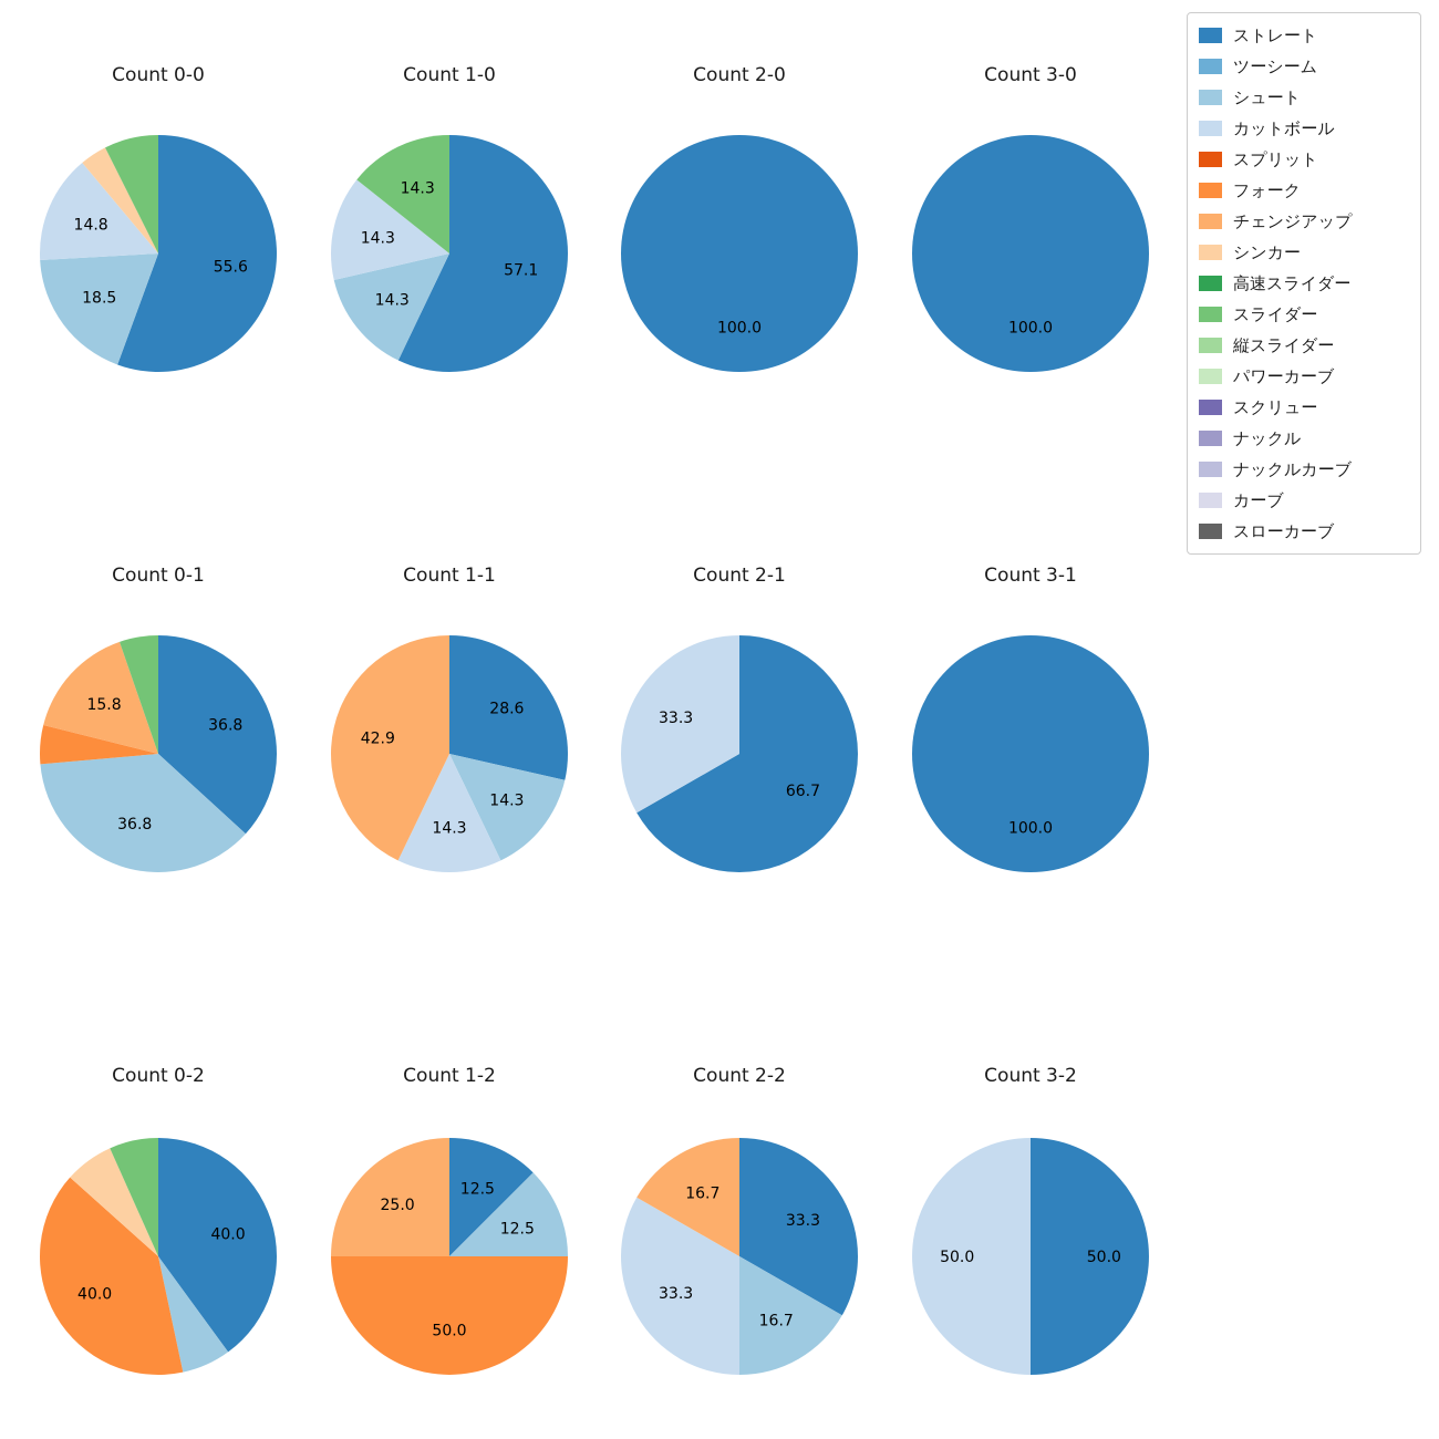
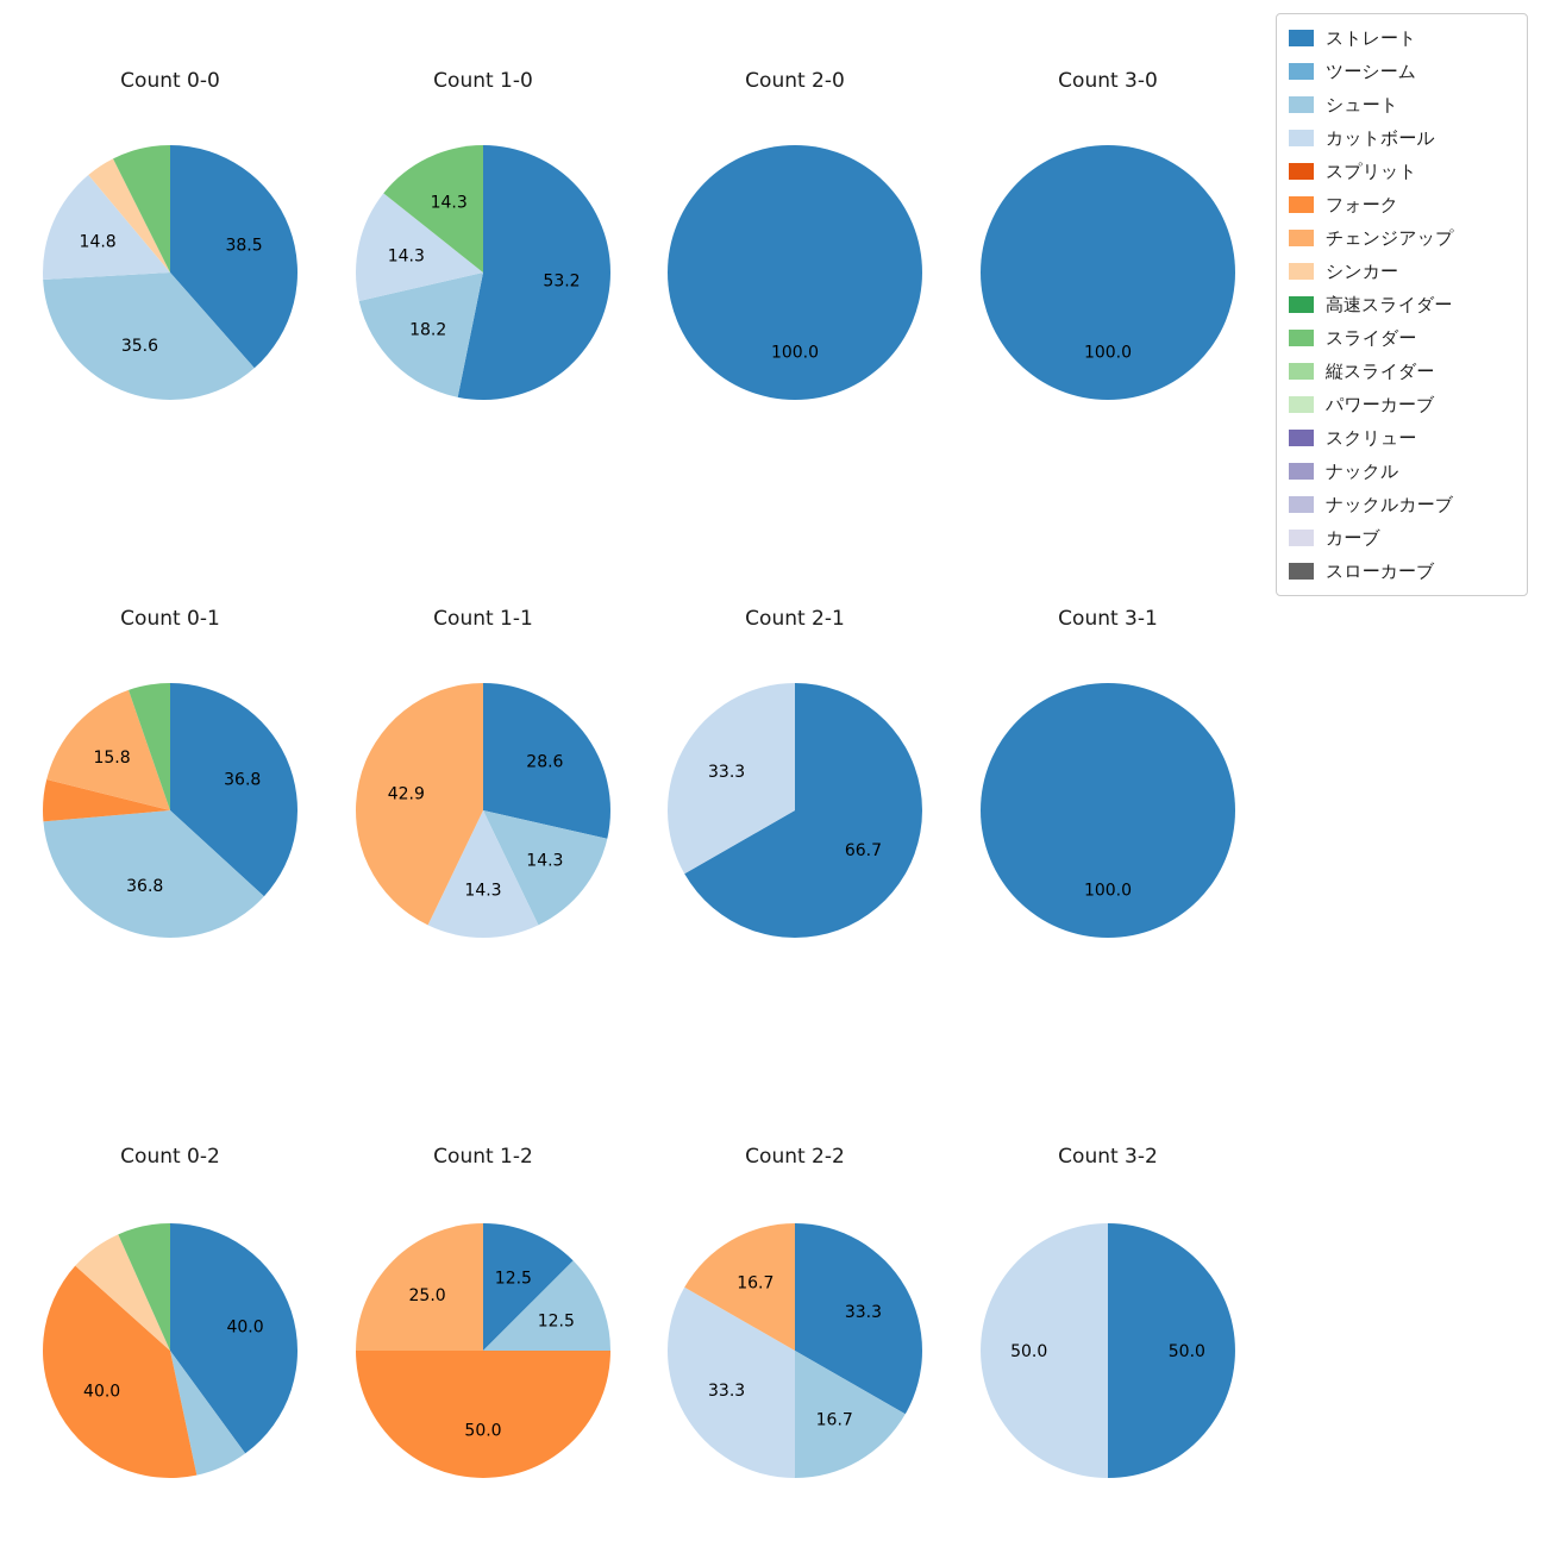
Count 0-0/ストレート: 55.6 -> 38.5
Count 0-0/シュート: 18.5 -> 35.6
Count 1-0/ストレート: 57.1 -> 53.2
Count 1-0/シュート: 14.3 -> 18.2
